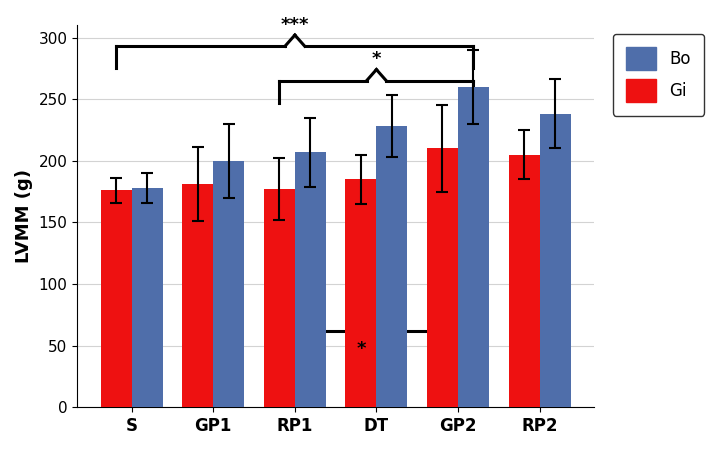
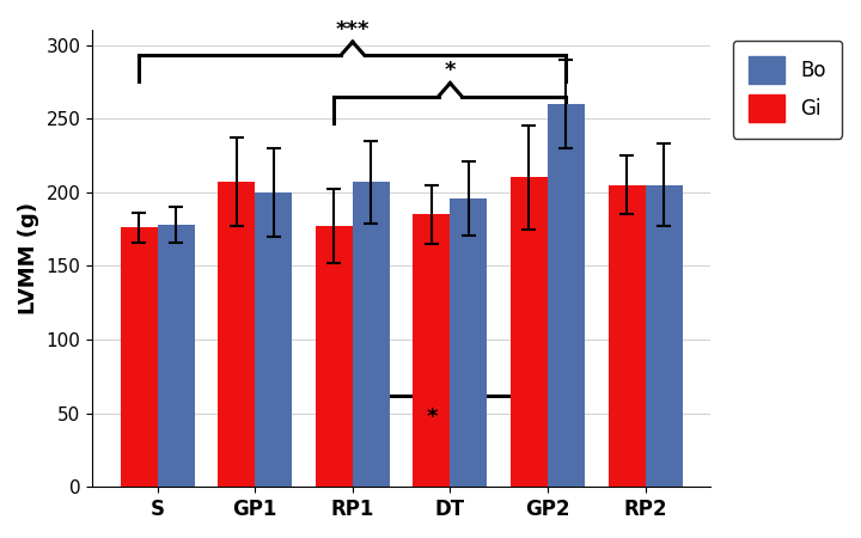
Gi/GP1: 181 -> 207
Bo/DT: 228 -> 196
Bo/RP2: 238 -> 205
